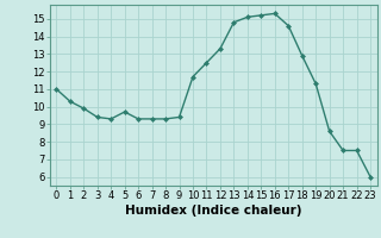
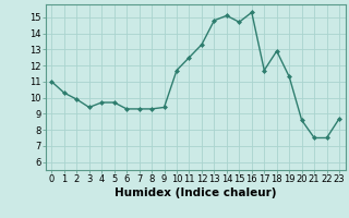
4: 9.3 -> 9.7
15: 15.2 -> 14.7
17: 14.6 -> 11.7
23: 6.0 -> 8.7
